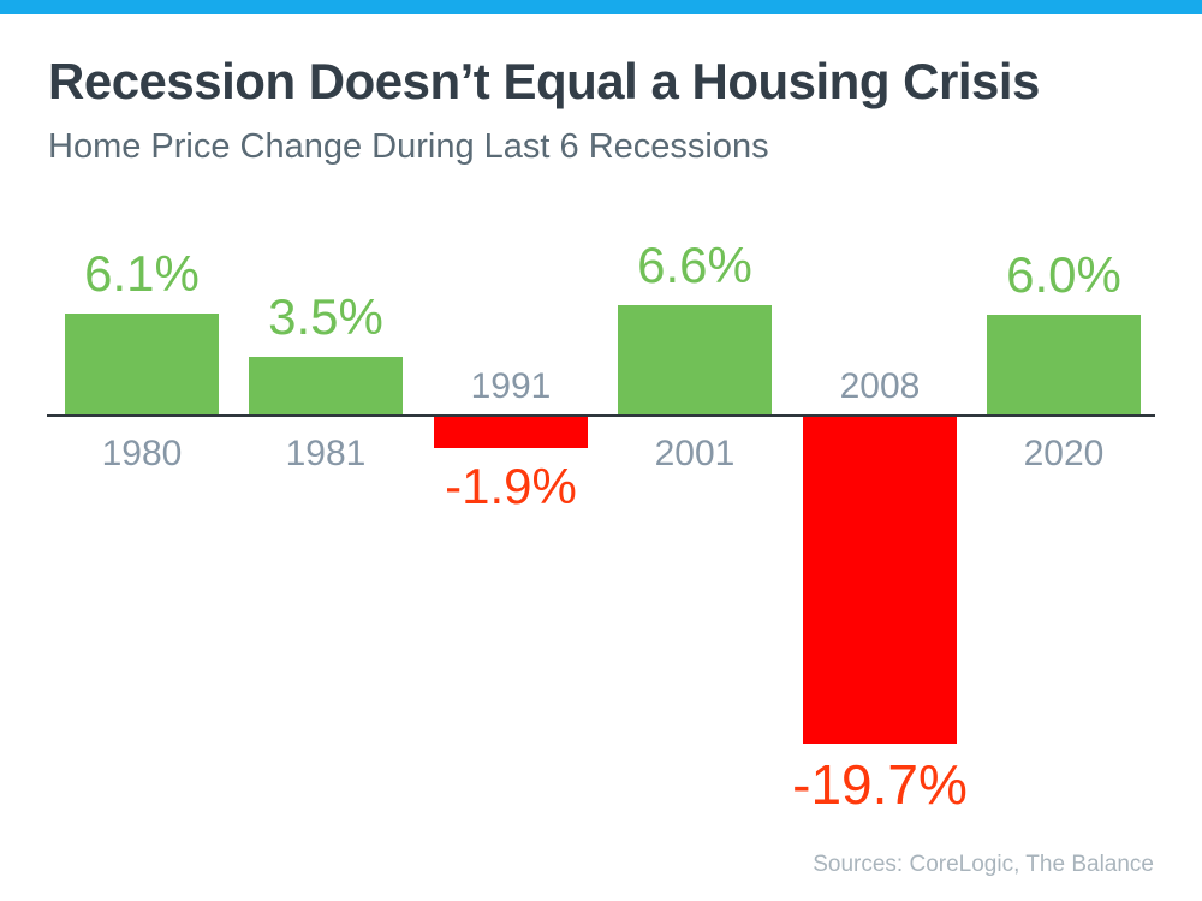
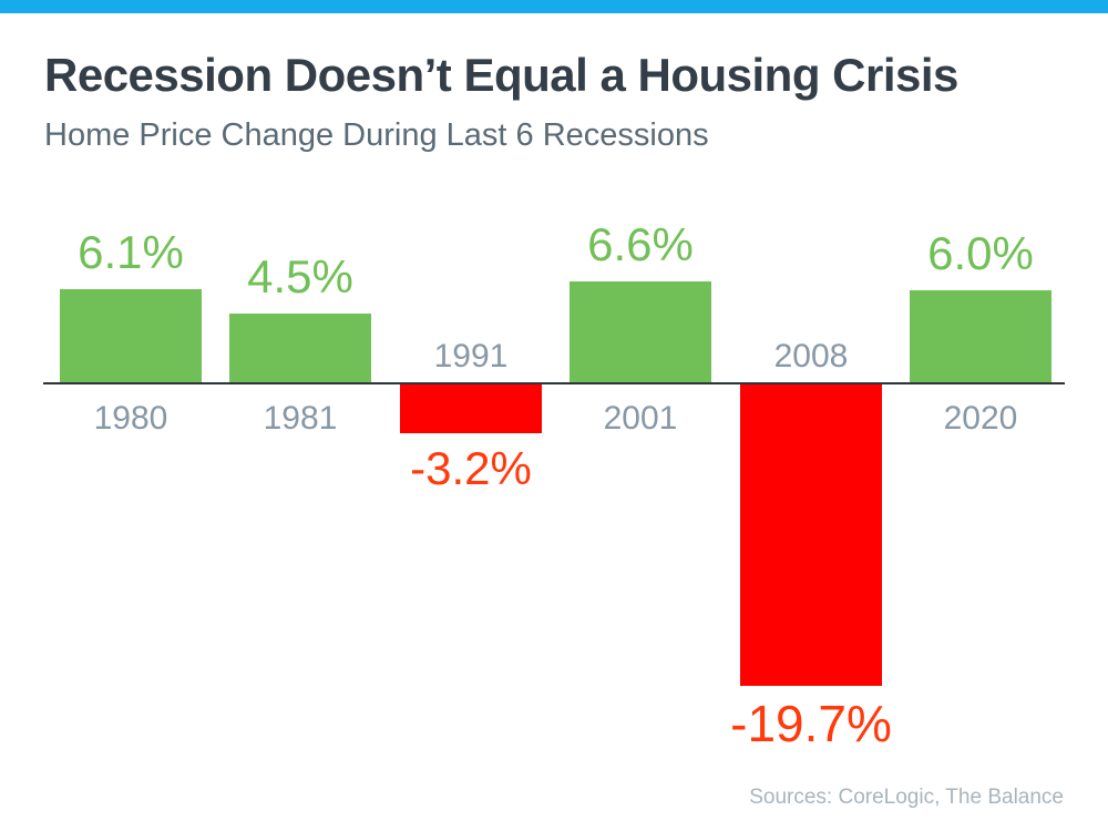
1981: 3.5% -> 4.5%
1991: -1.9% -> -3.2%
